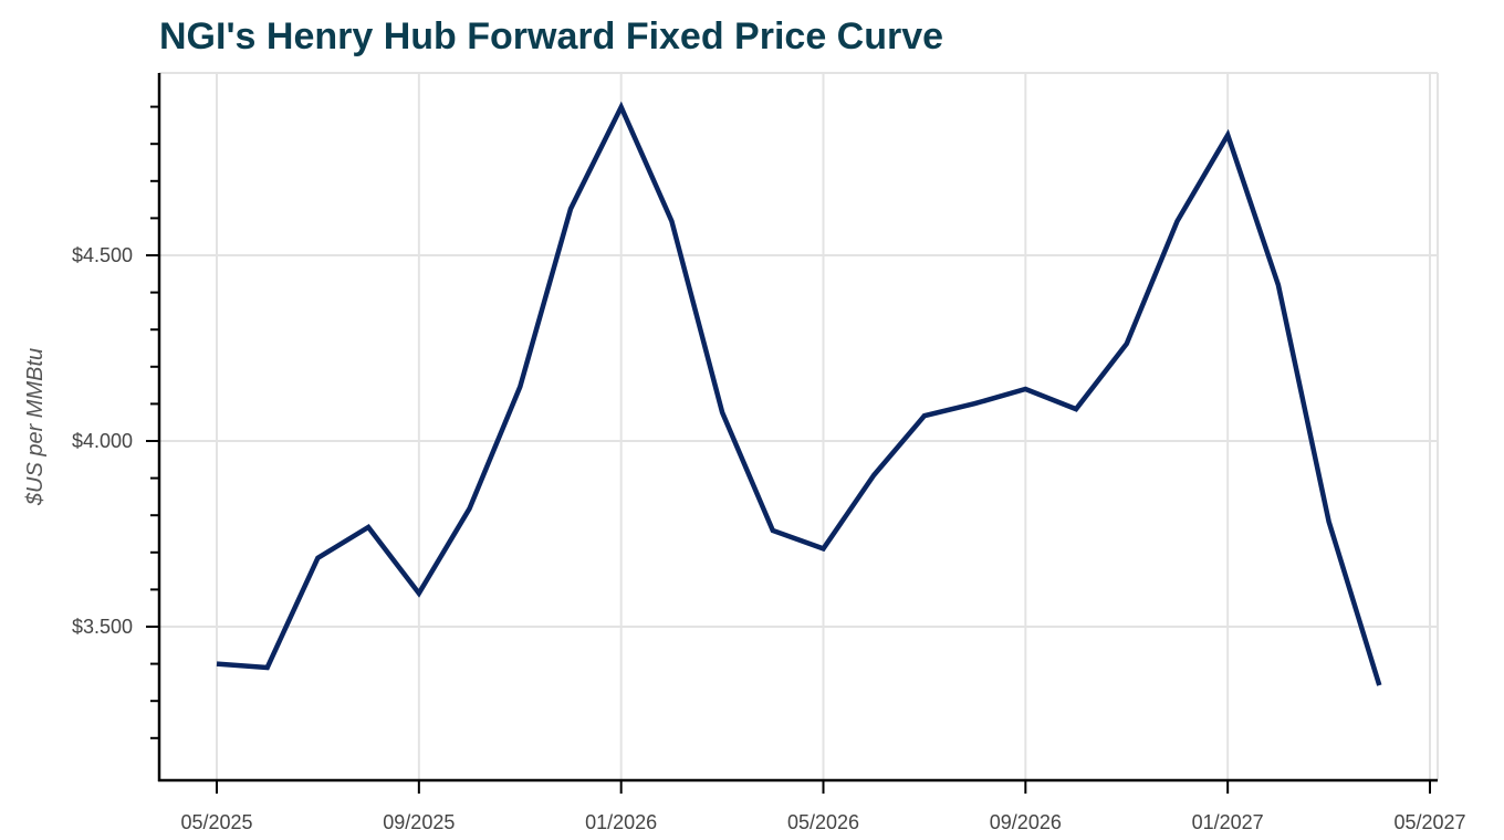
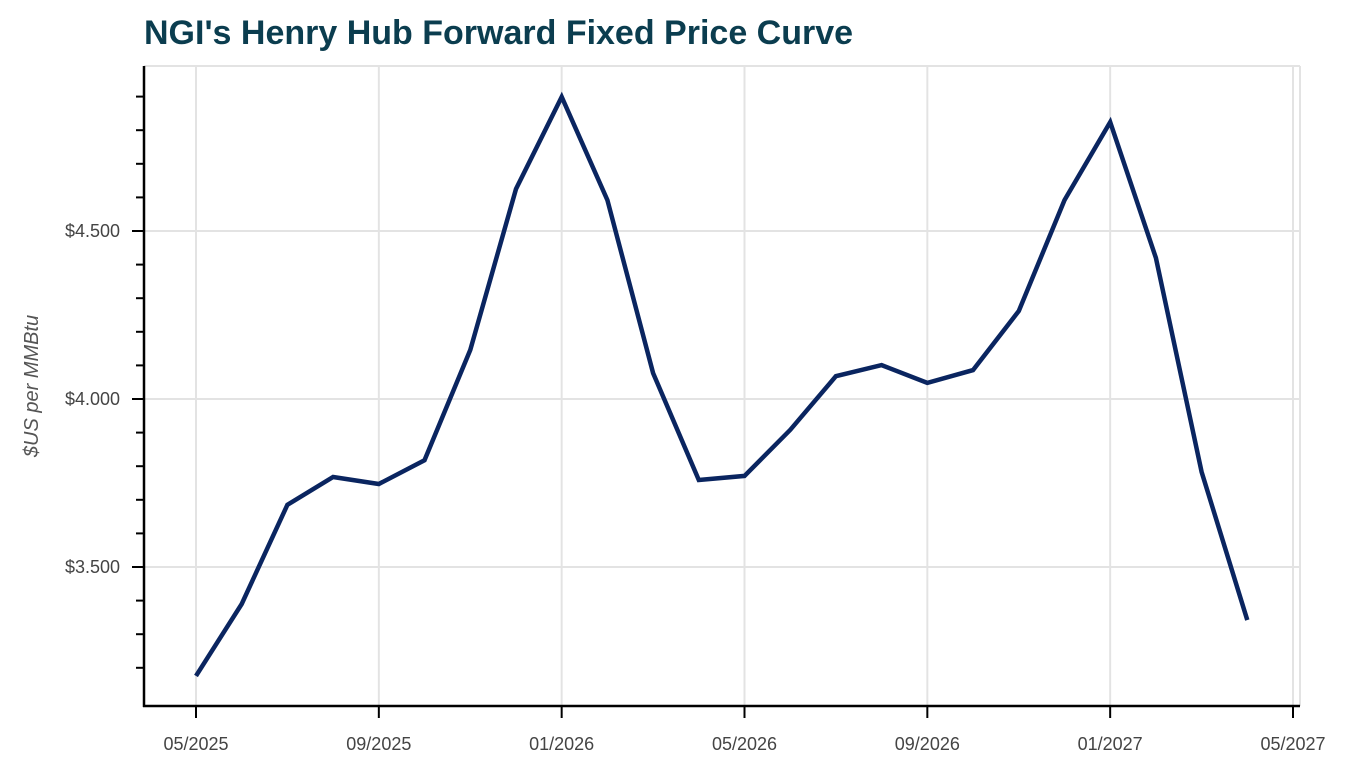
05/2025: $3.40 -> $3.18
09/2025: $3.59 -> $3.75
05/2026: $3.71 -> $3.77
09/2026: $4.14 -> $4.05
